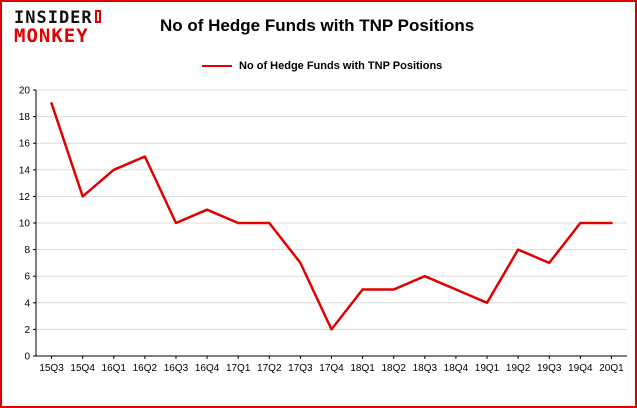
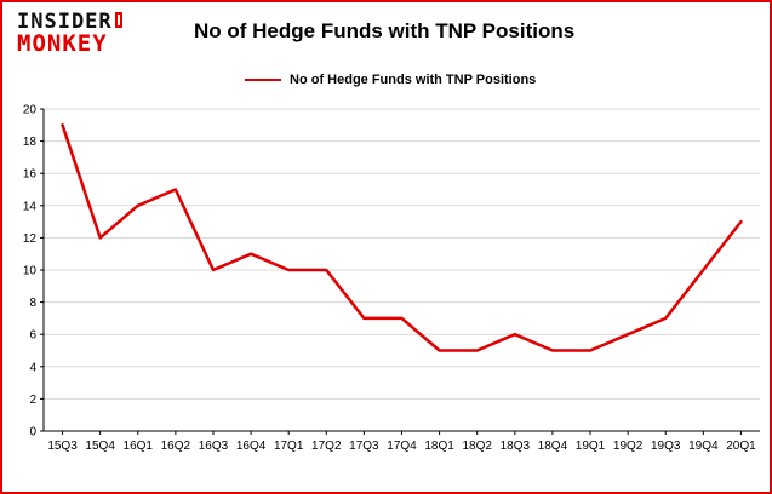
17Q4: 2 -> 7
19Q1: 4 -> 5
19Q2: 8 -> 6
20Q1: 10 -> 13
